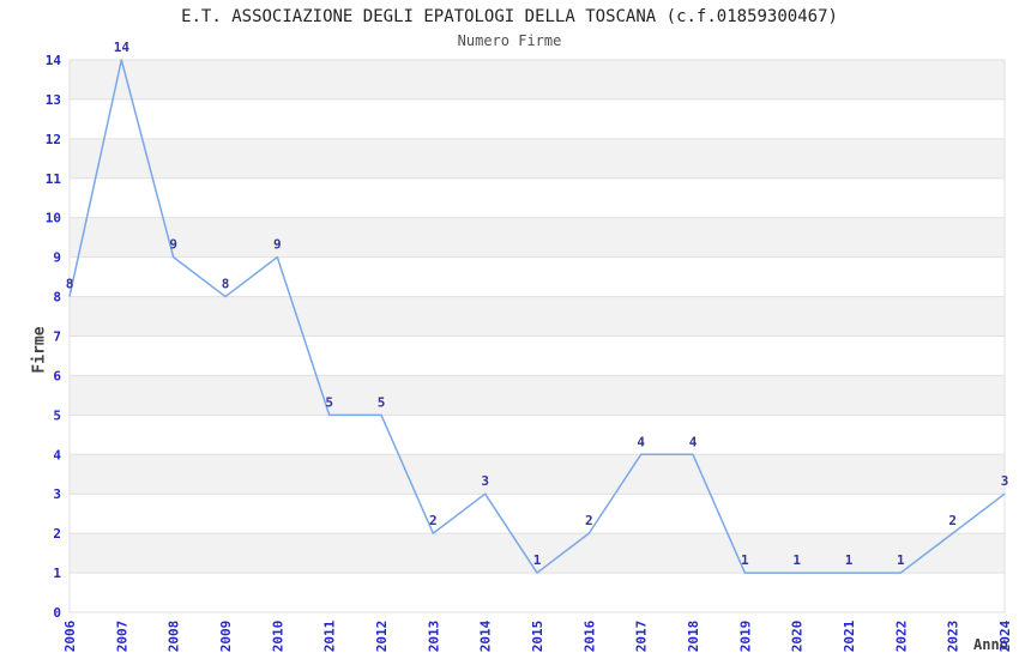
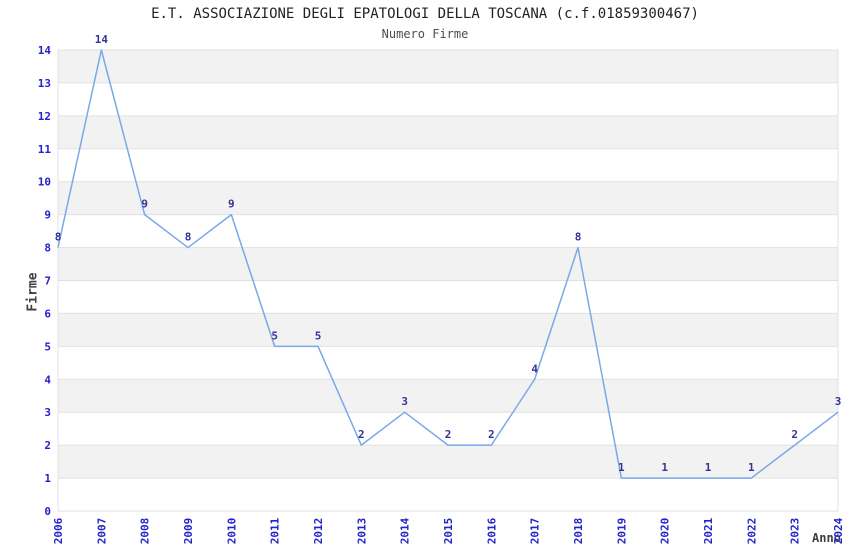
2015: 1 -> 2
2018: 4 -> 8
